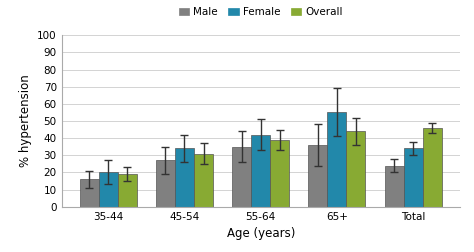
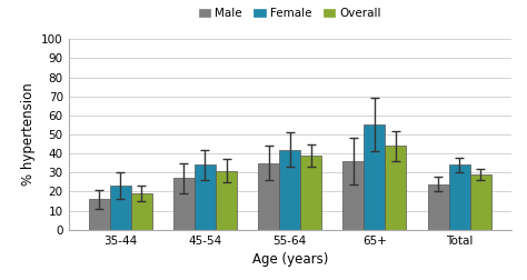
Female/35-44: 20 -> 23
Overall/Total: 46 -> 29
